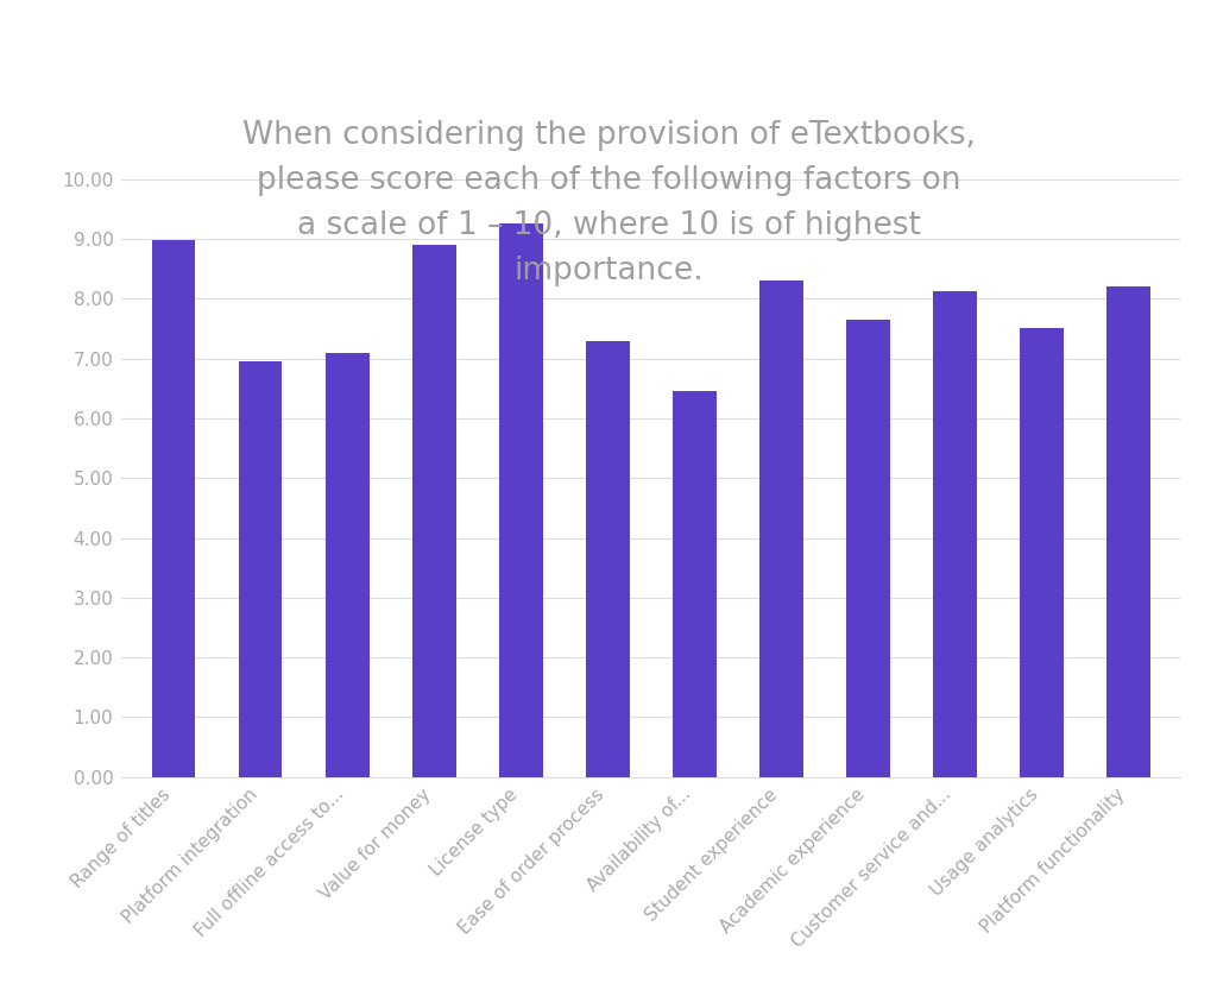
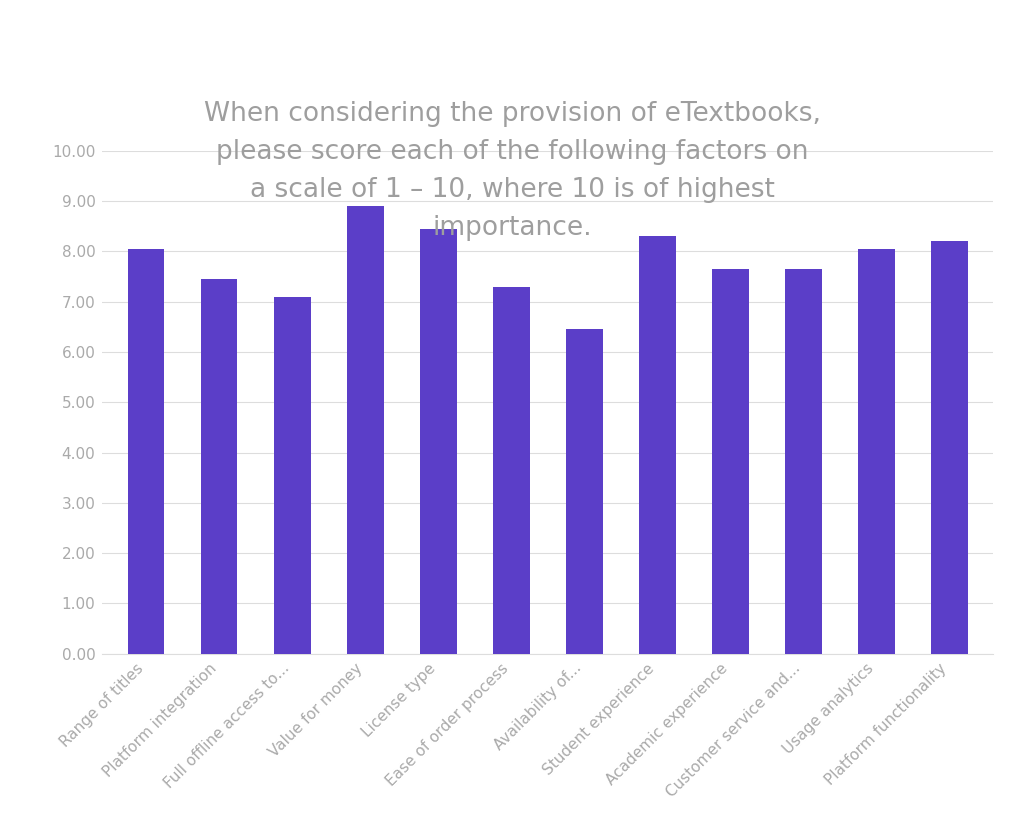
Range of titles: 8.98 -> 8.05
Platform integration: 6.96 -> 7.45
License type: 9.26 -> 8.45
Customer service and...: 8.12 -> 7.65
Usage analytics: 7.52 -> 8.05
